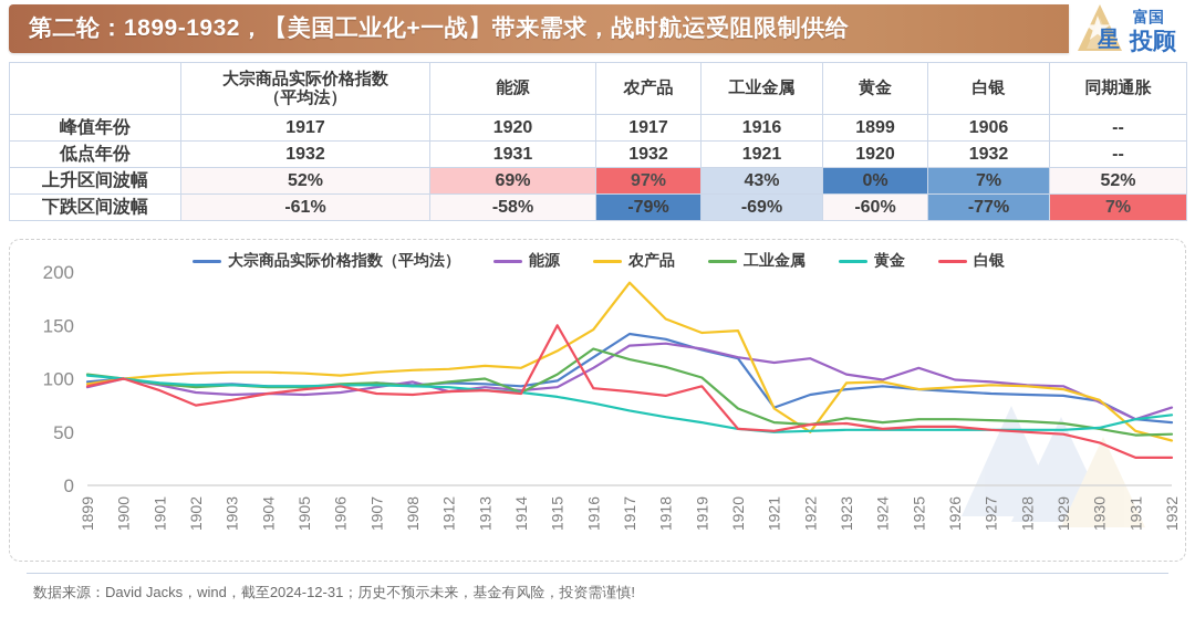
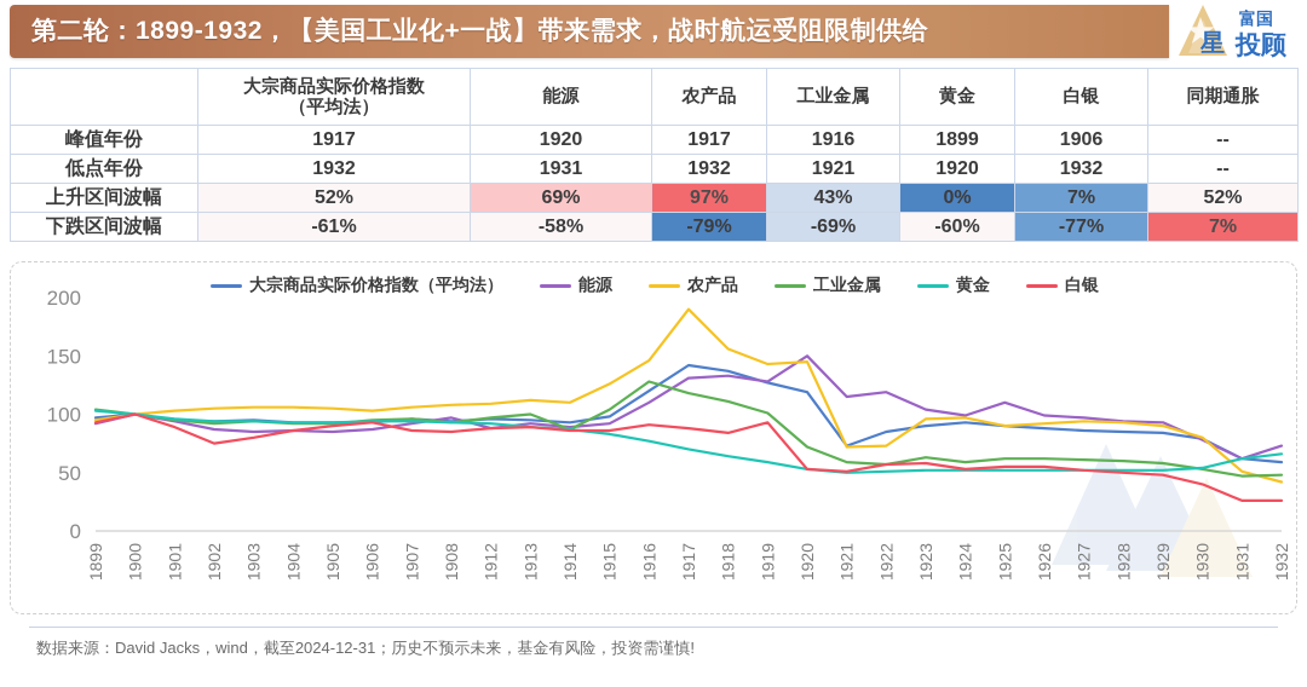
白银/1915: 150 -> 90
能源/1920: 120 -> 150
农产品/1922: 50 -> 70
